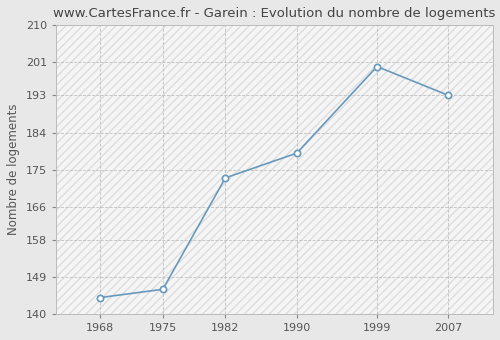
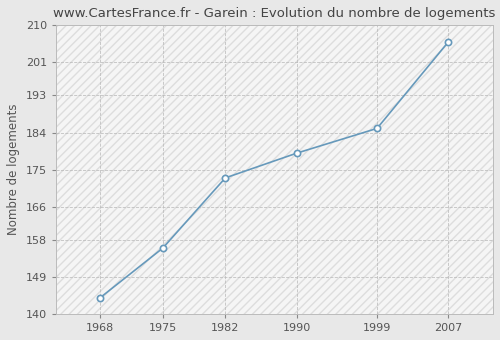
1975: 146 -> 156
1999: 200 -> 185
2007: 193 -> 206
